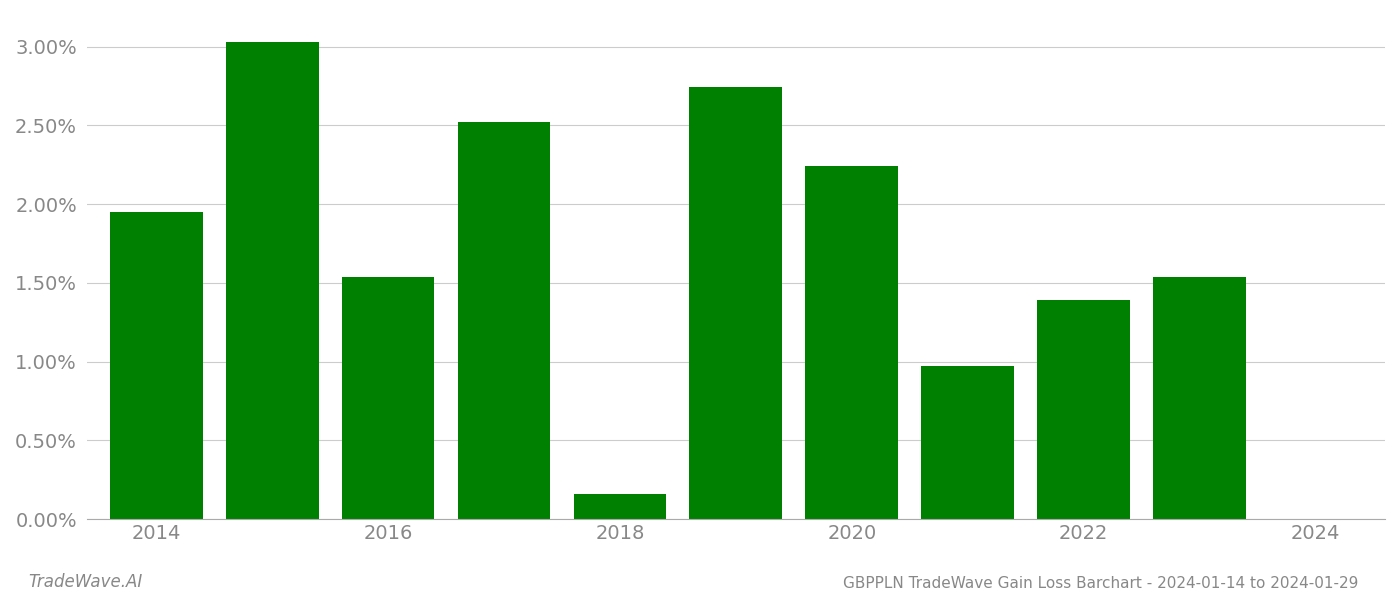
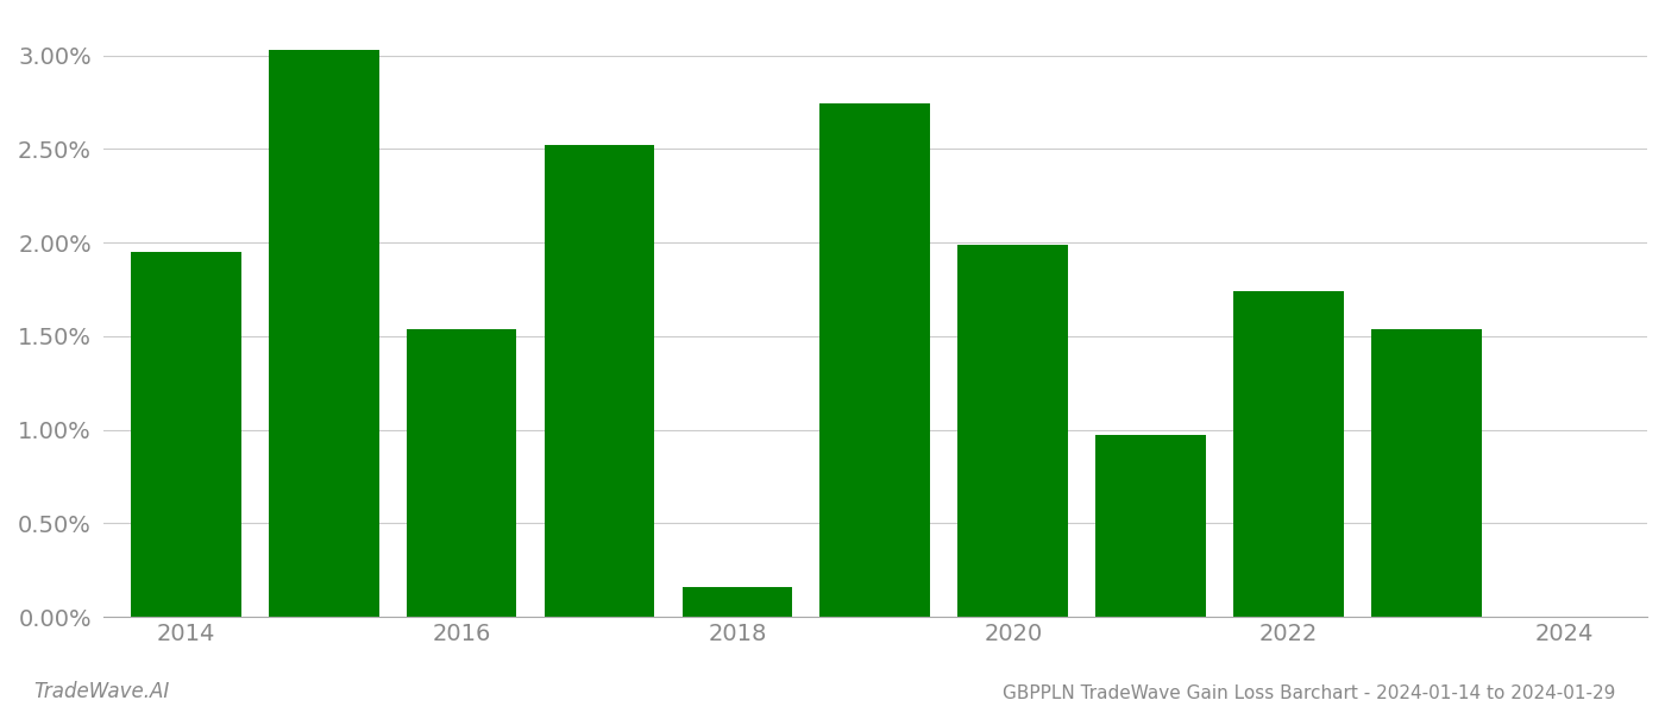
2020: 2.24% -> 1.99%
2022: 1.39% -> 1.74%
